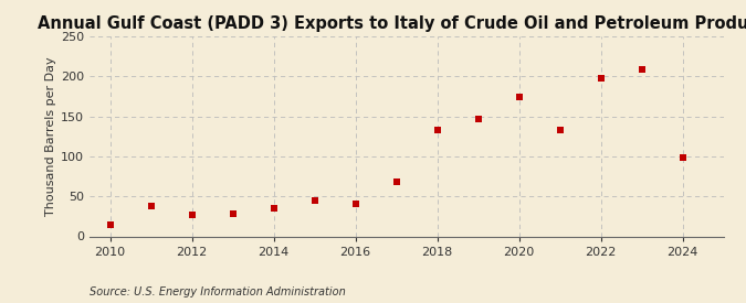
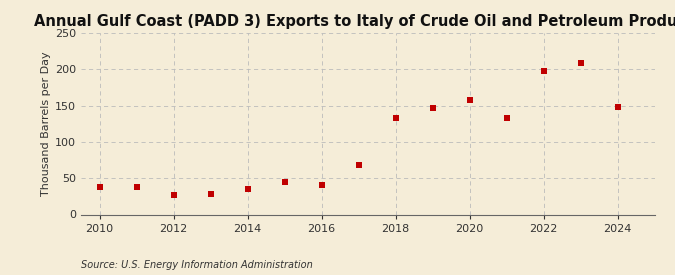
2010: 14 -> 38
2020: 174 -> 158
2024: 98 -> 148
